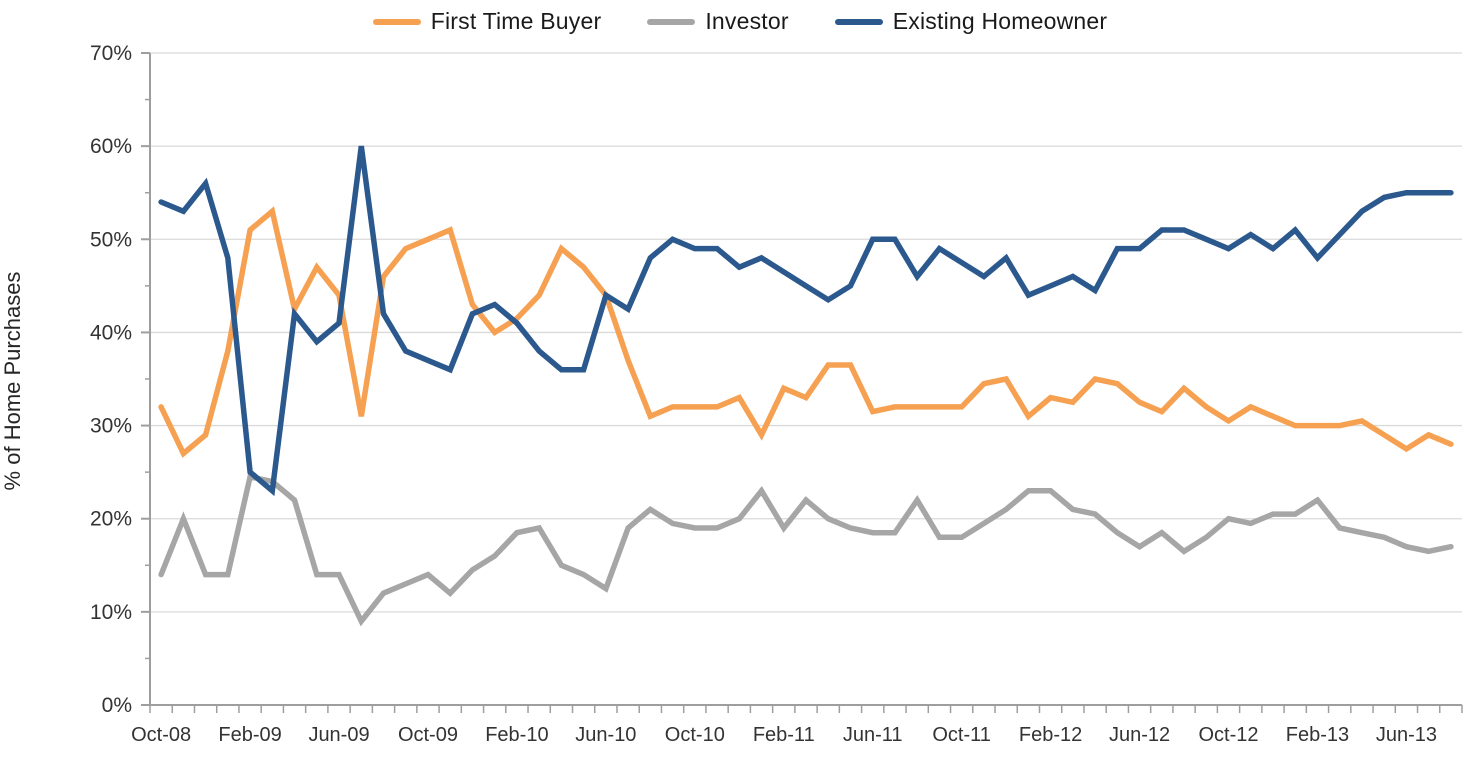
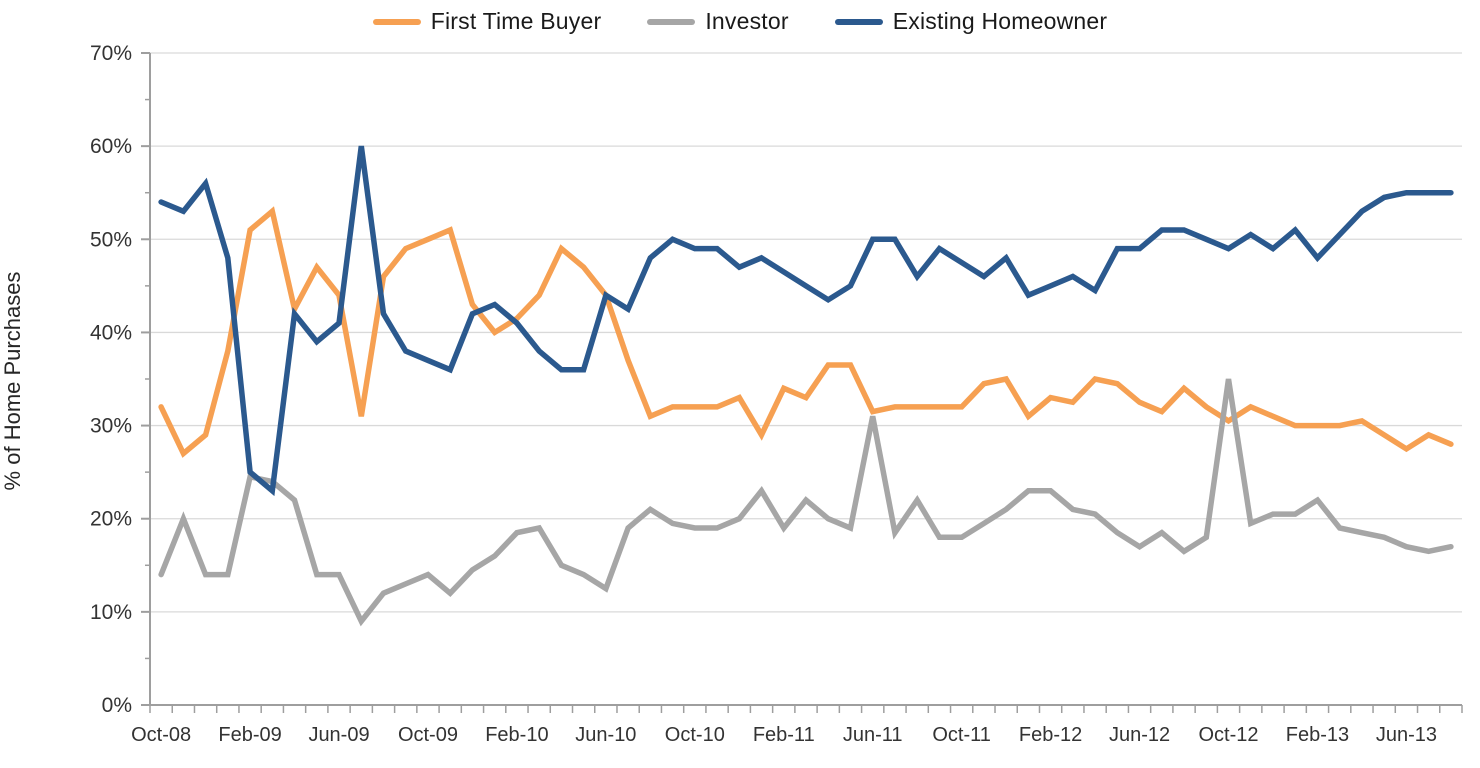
Investor/Jun-11: 18% -> 31%
Investor/Oct-12: 20% -> 35%
